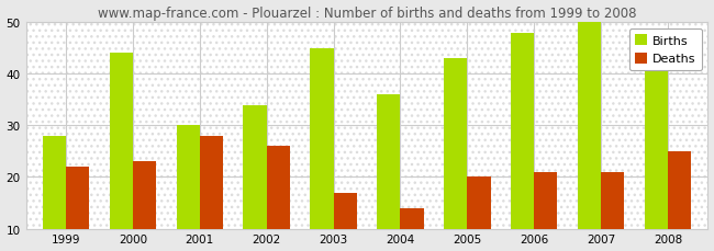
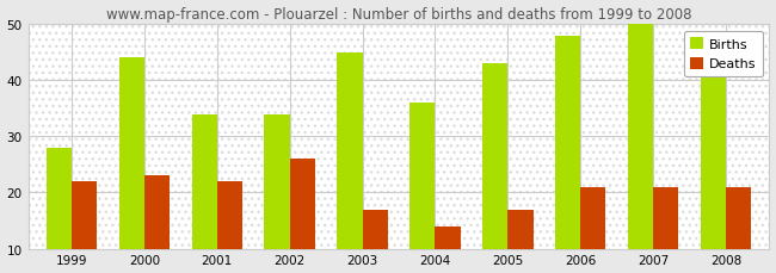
Births/2001: 30 -> 34
Deaths/2001: 28 -> 22
Deaths/2005: 20 -> 17
Deaths/2008: 25 -> 21
